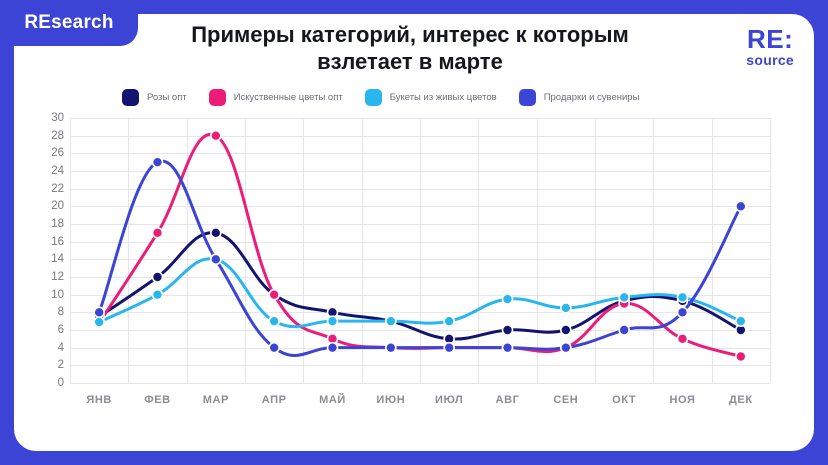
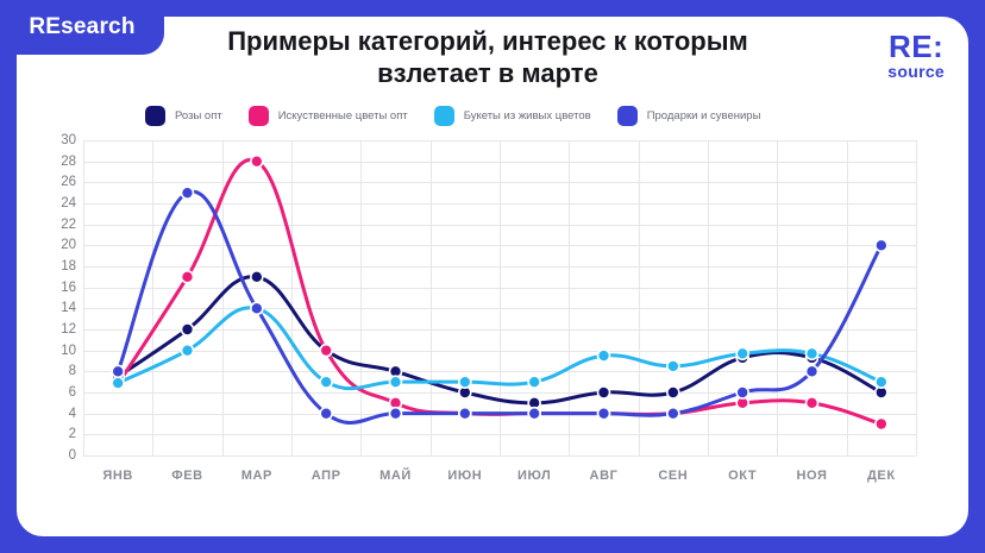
Розы опт/ИЮН: 7 -> 6
Искуственные цветы опт/ОКТ: 9 -> 5
